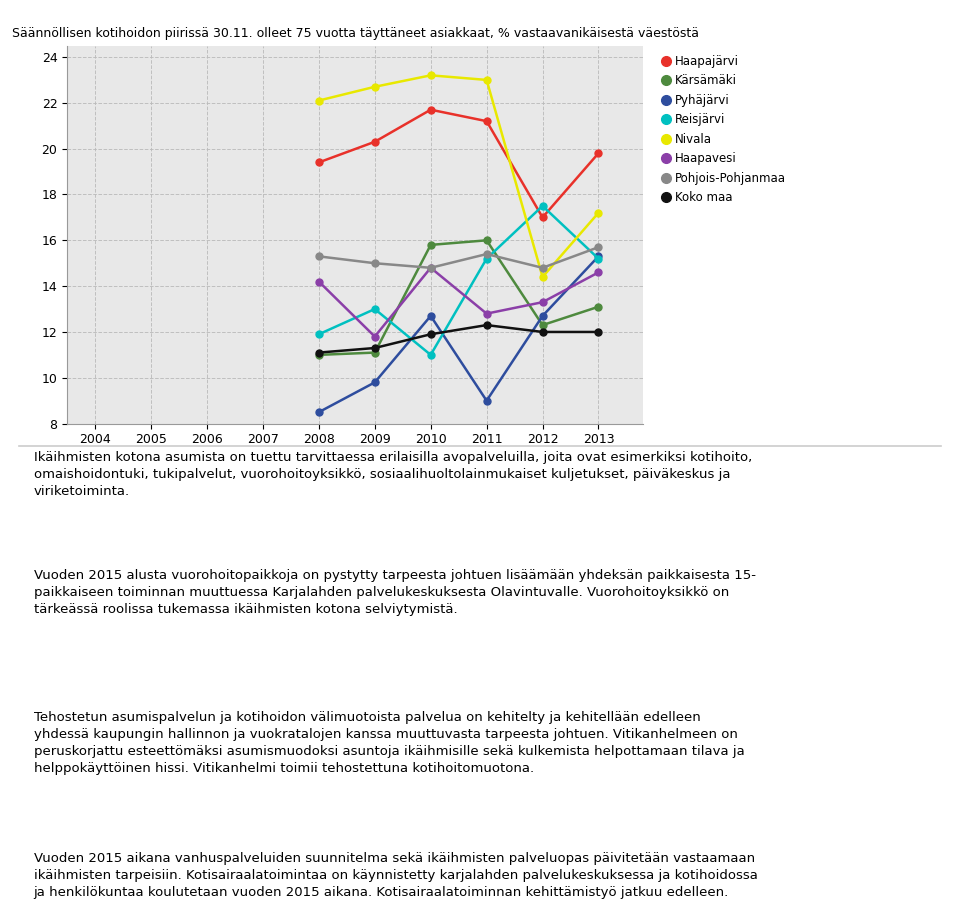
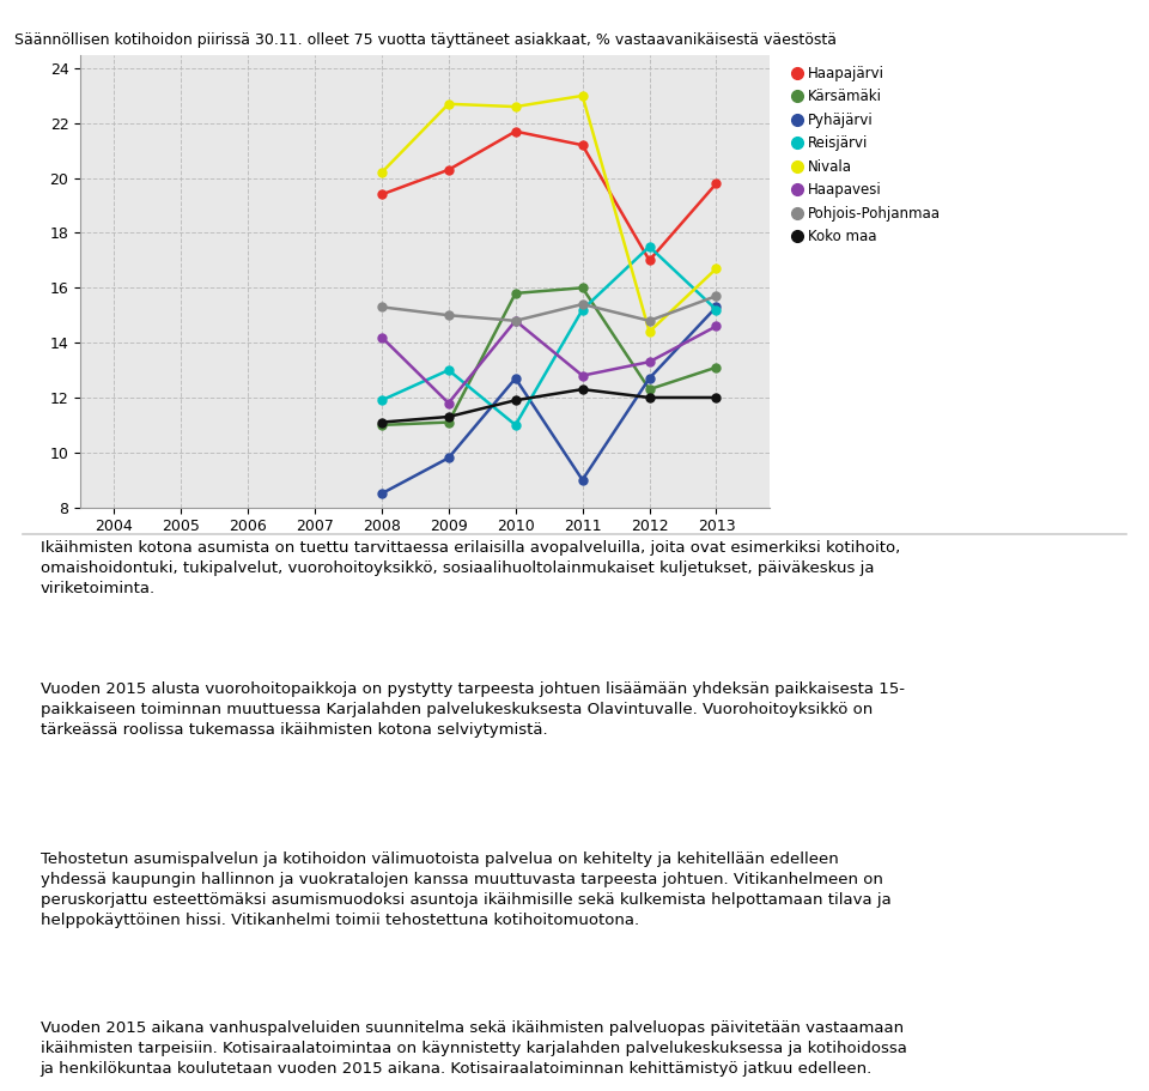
Nivala/2008: 22.1 -> 20.2
Nivala/2010: 23.2 -> 22.6
Nivala/2013: 17.2 -> 16.7
